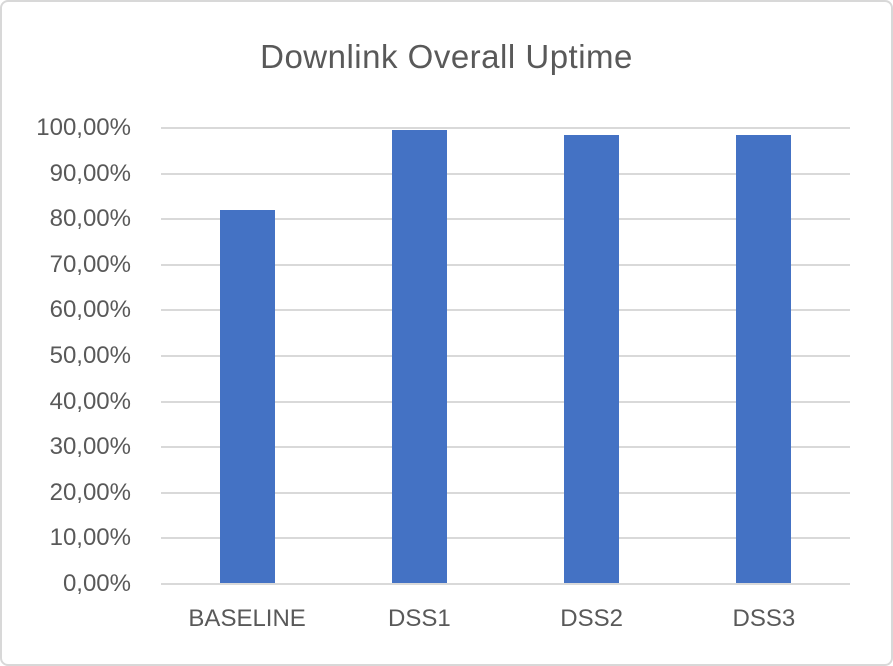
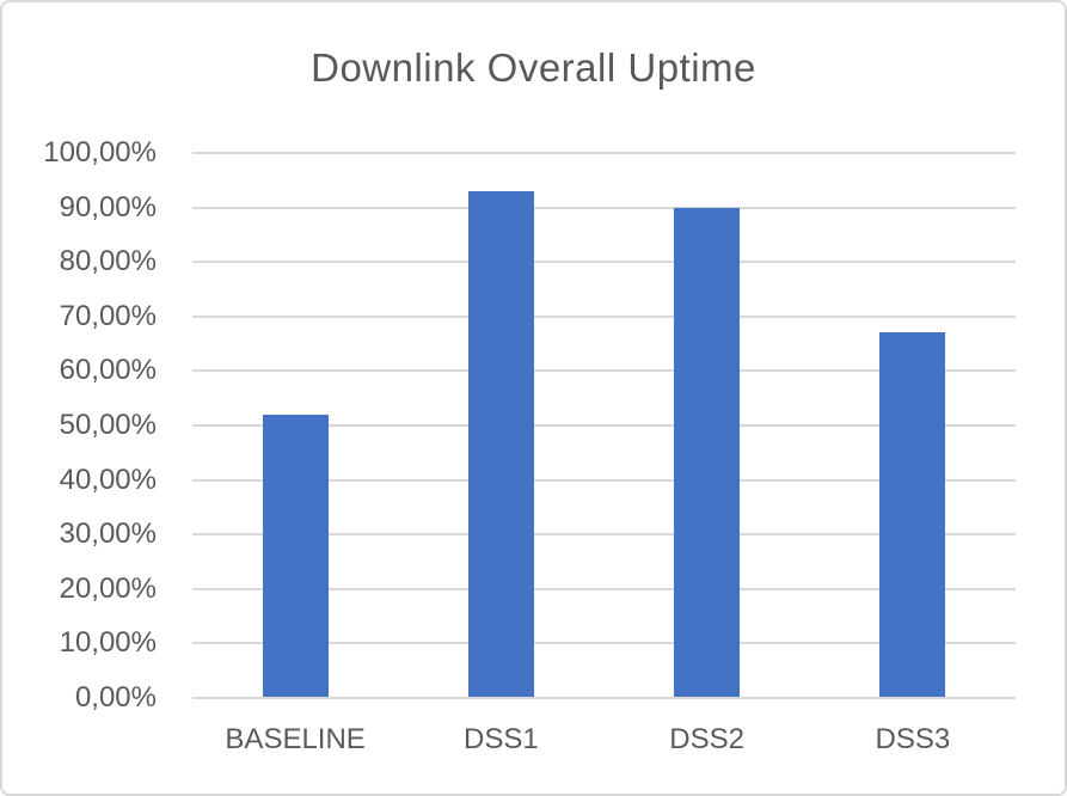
BASELINE: 82% -> 52%
DSS1: 100% -> 93%
DSS2: 98% -> 90%
DSS3: 98% -> 67%
